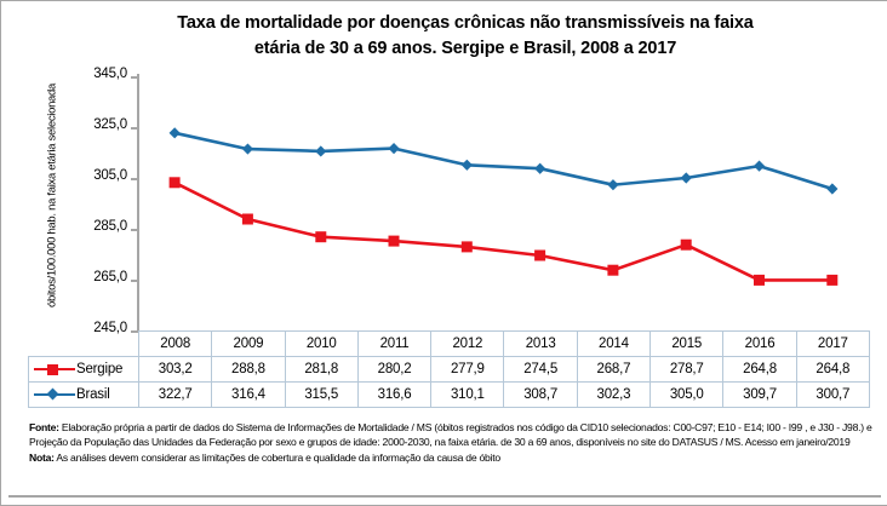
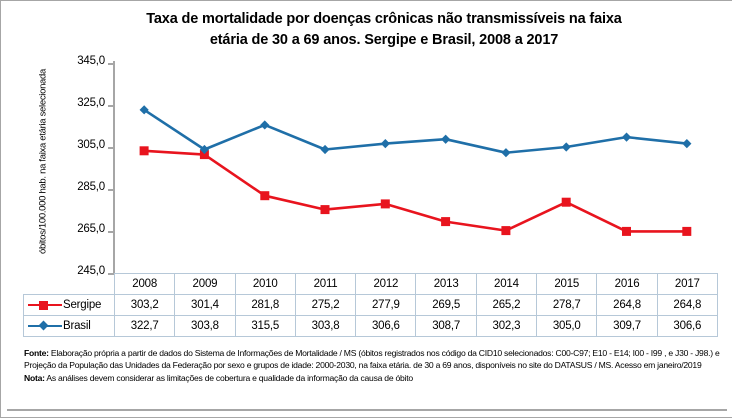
Sergipe/2009: 288,8 -> 301,4
Brasil/2009: 316,4 -> 303,8
Sergipe/2011: 280,2 -> 275,2
Brasil/2011: 316,6 -> 303,8
Brasil/2012: 310,1 -> 306,6
Sergipe/2013: 274,5 -> 269,5
Sergipe/2014: 268,7 -> 265,2
Brasil/2017: 300,7 -> 306,6
